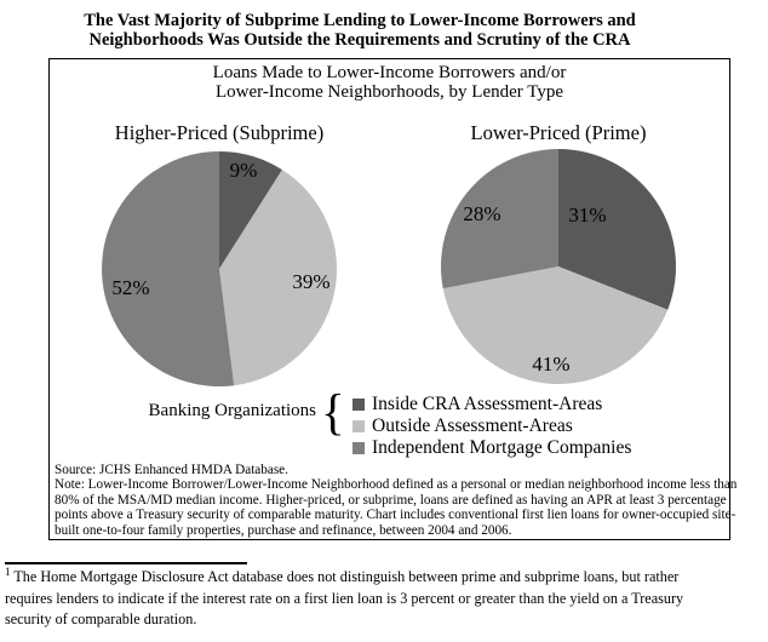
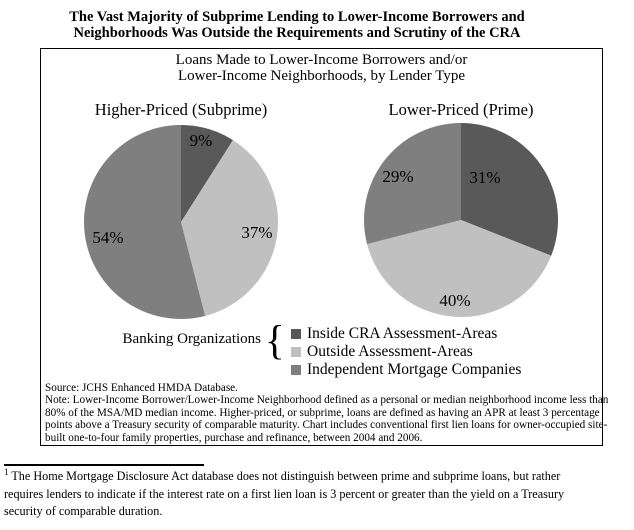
Higher-Priced (Subprime)/Outside Assessment-Areas: 39% -> 37%
Higher-Priced (Subprime)/Independent Mortgage Companies: 52% -> 54%
Lower-Priced (Prime)/Outside Assessment-Areas: 41% -> 40%
Lower-Priced (Prime)/Independent Mortgage Companies: 28% -> 29%
